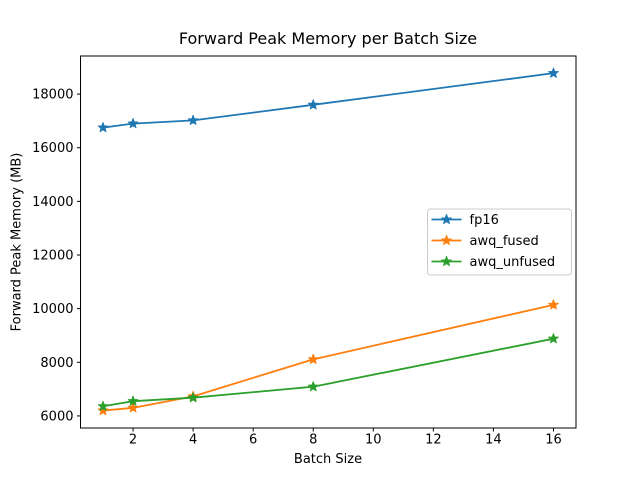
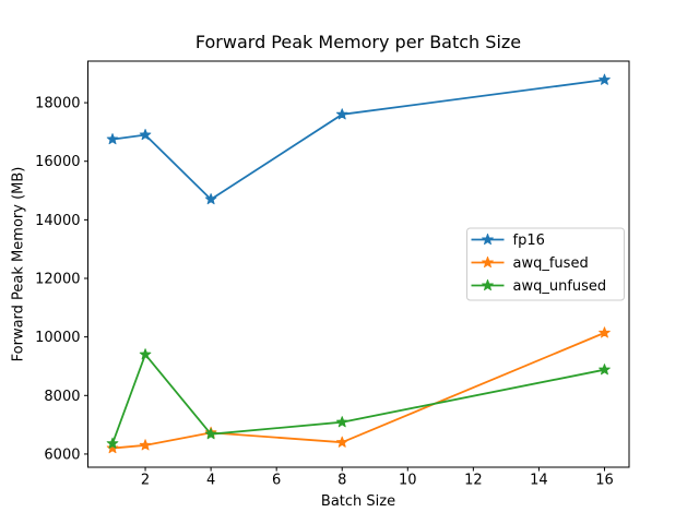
awq_unfused/2: 6600 -> 9400
fp16/4: 17000 -> 14700
awq_fused/8: 8100 -> 6400
